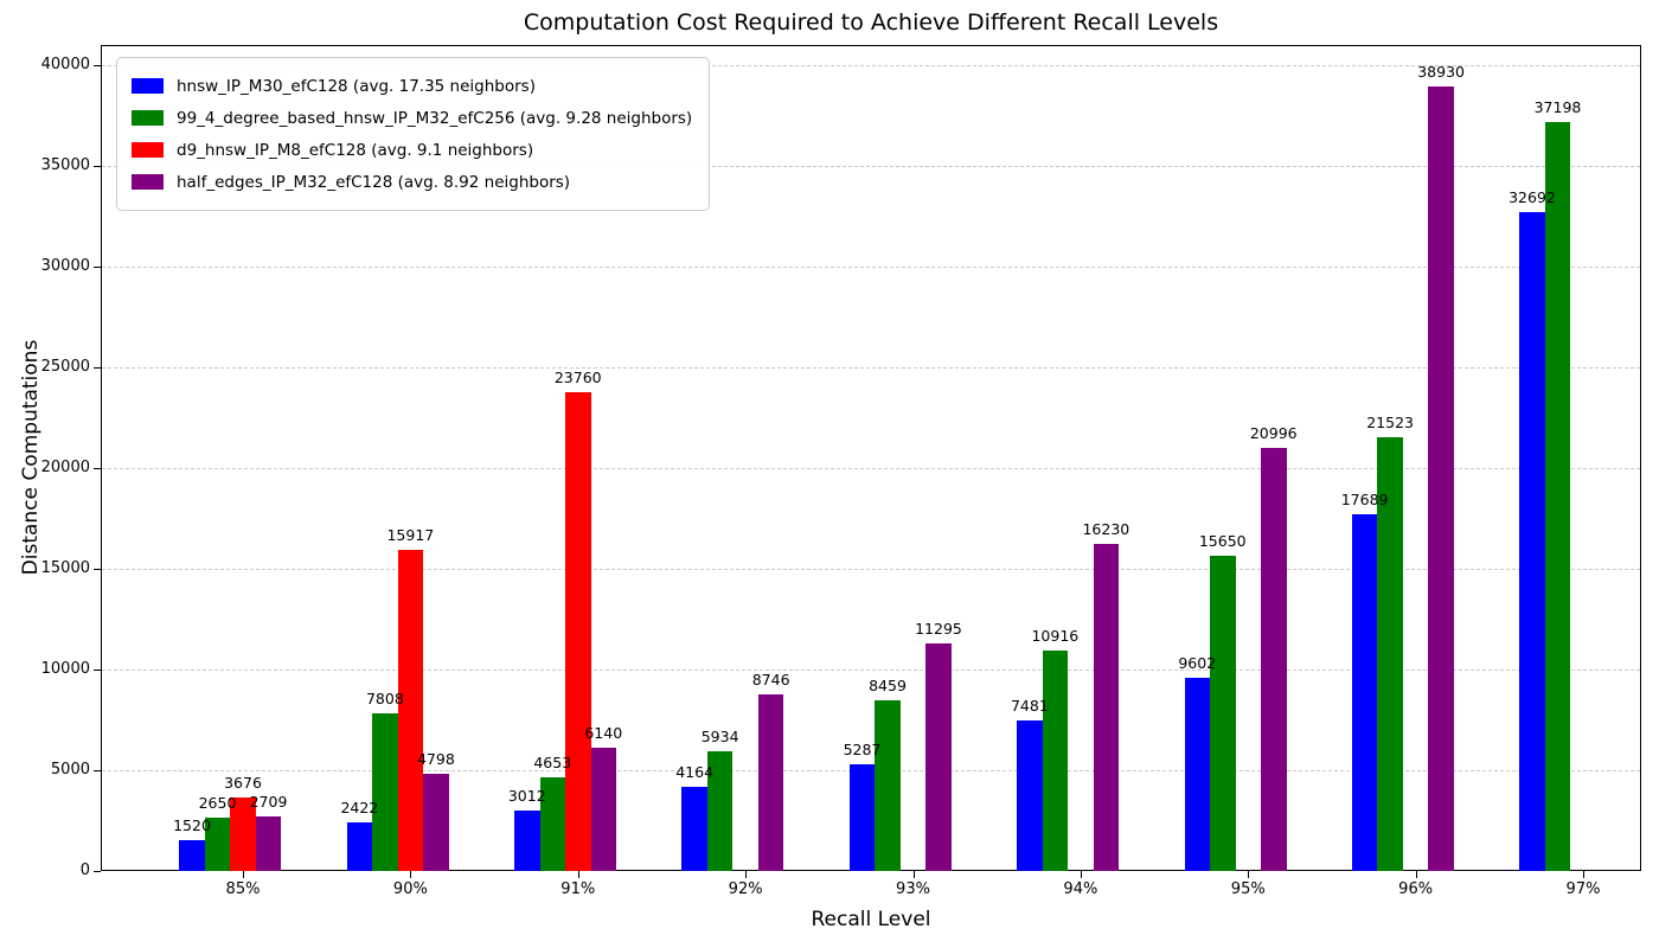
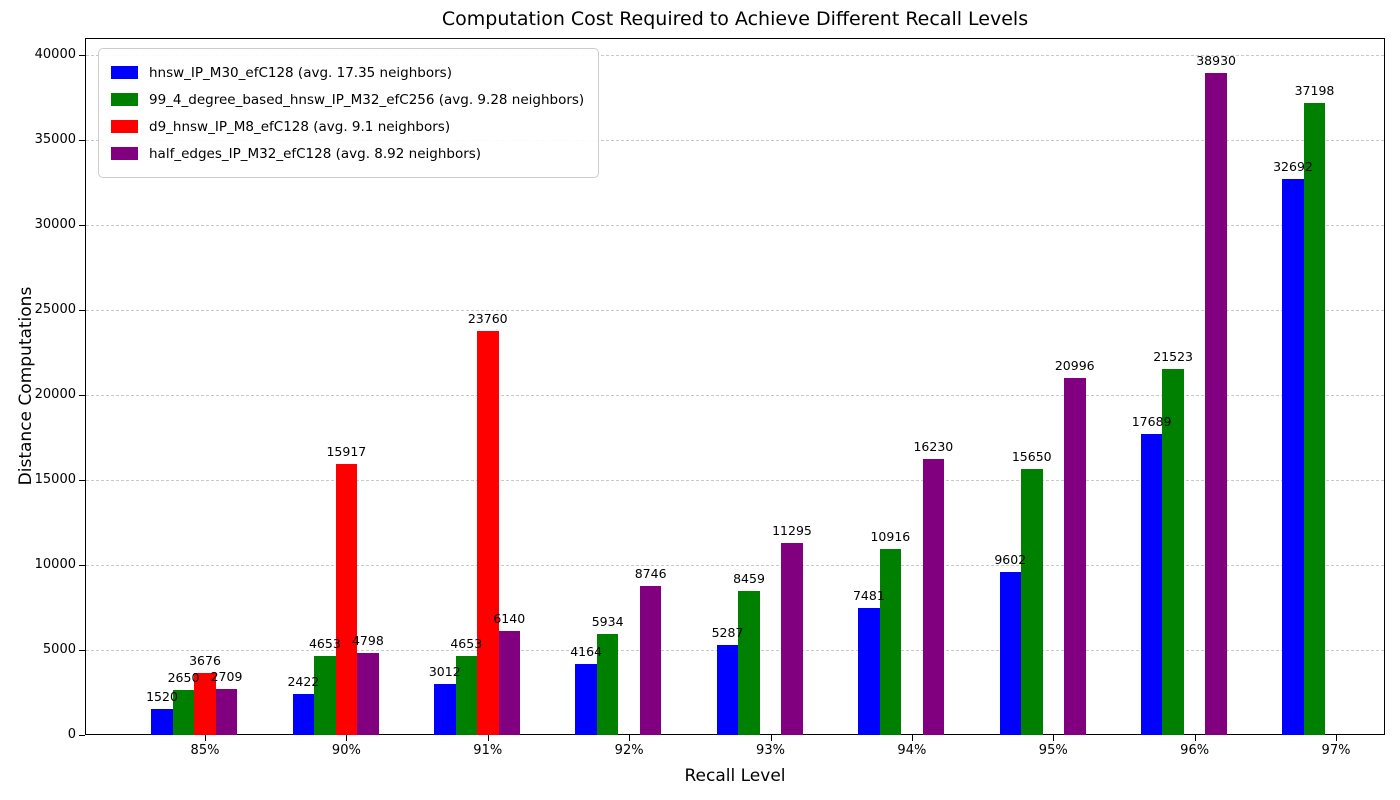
99_4_degree_based_hnsw_IP_M32_efC256 (avg. 9.28 neighbors)/90%: 7808 -> 4653
